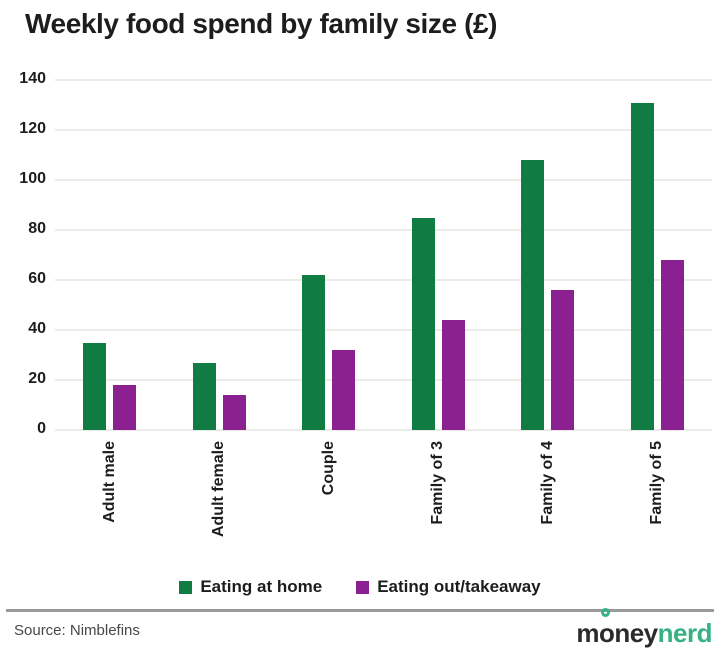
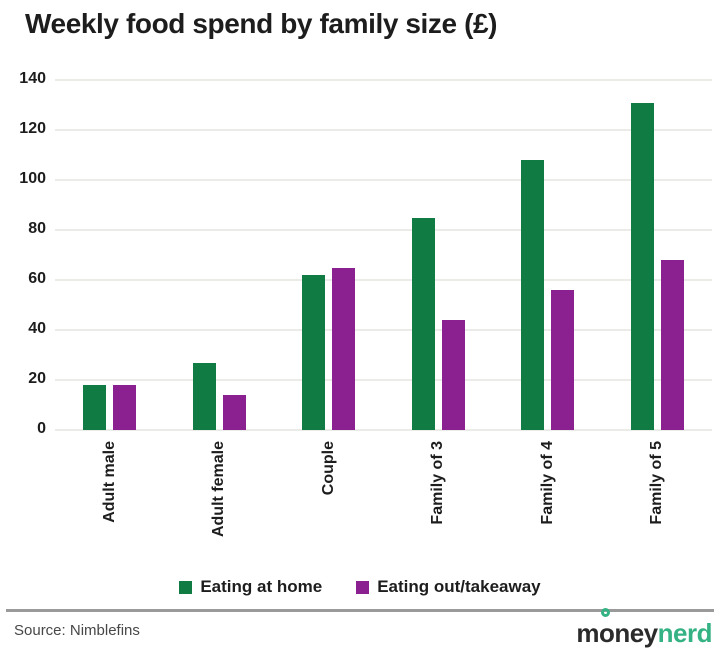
Eating at home/Adult male: 35 -> 18
Eating out/takeaway/Couple: 32 -> 65
